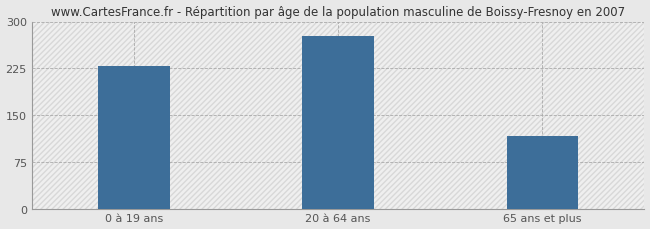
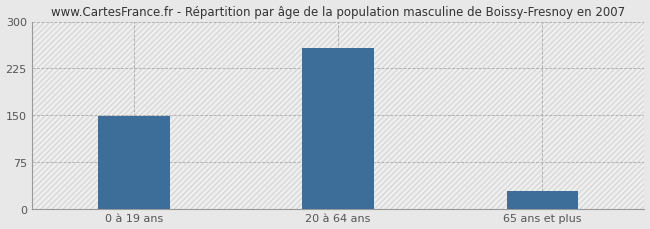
0 à 19 ans: 228 -> 148
20 à 64 ans: 276 -> 258
65 ans et plus: 116 -> 28
